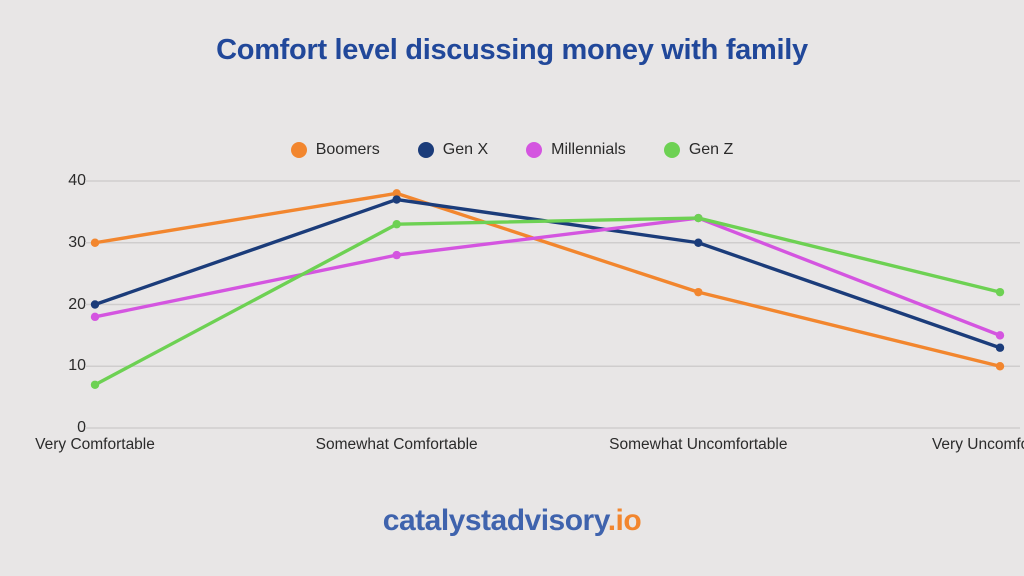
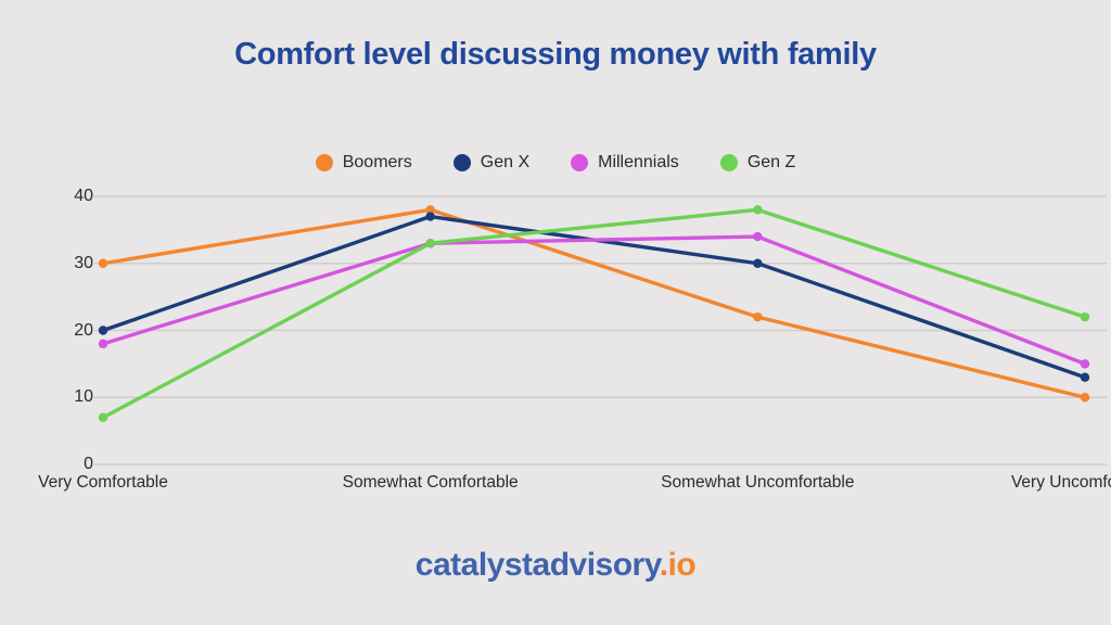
Millennials/Somewhat Comfortable: 28 -> 33
Gen Z/Somewhat Uncomfortable: 34 -> 38
